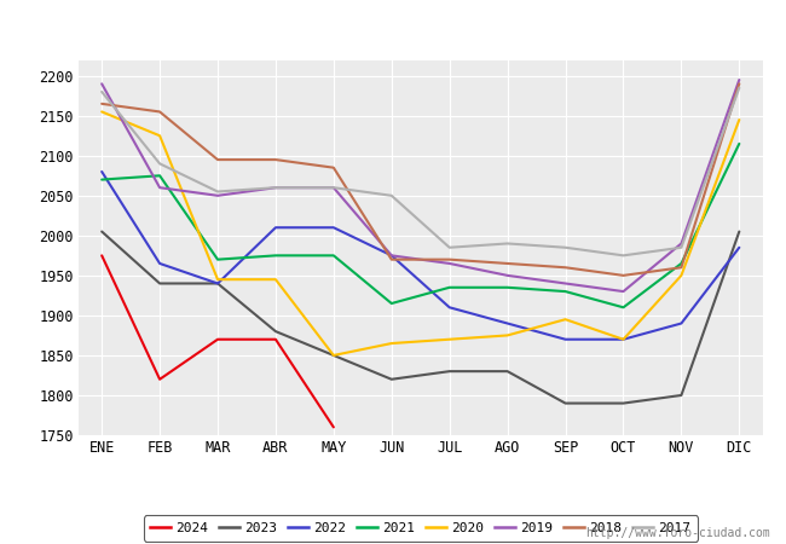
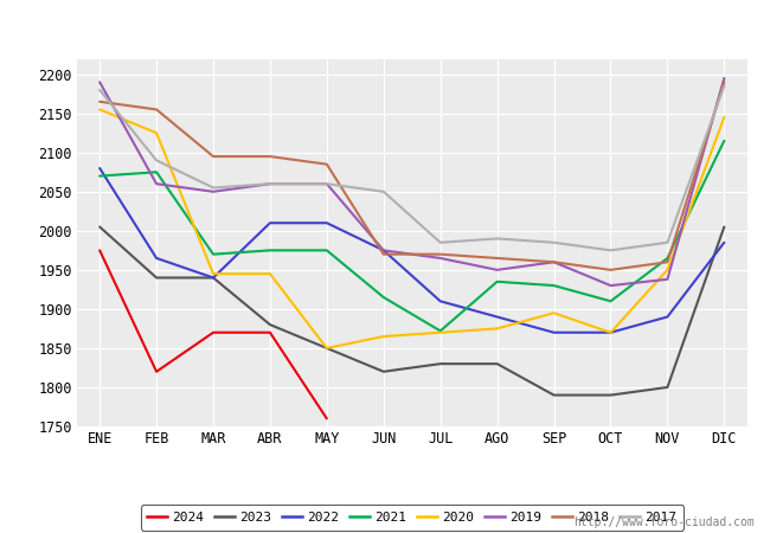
2021/JUL: 1935 -> 1872
2019/SEP: 1940 -> 1960
2019/NOV: 1990 -> 1938
